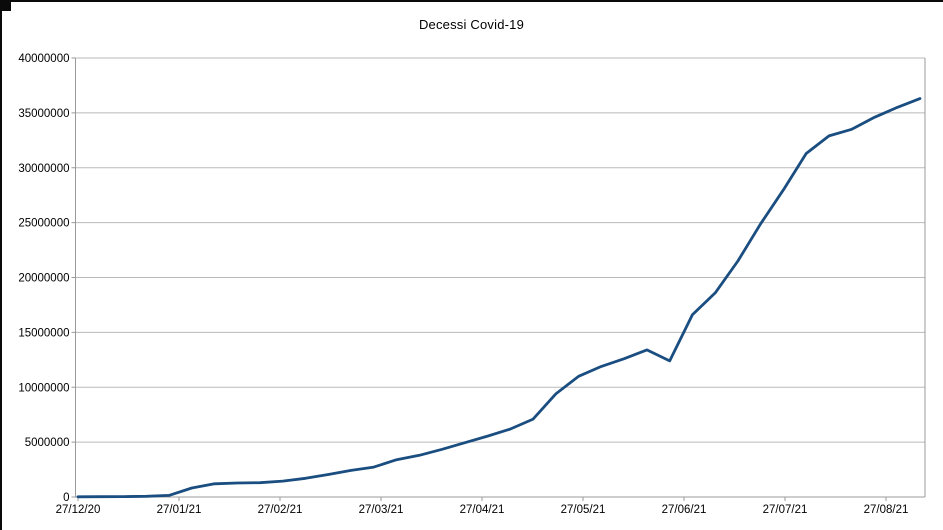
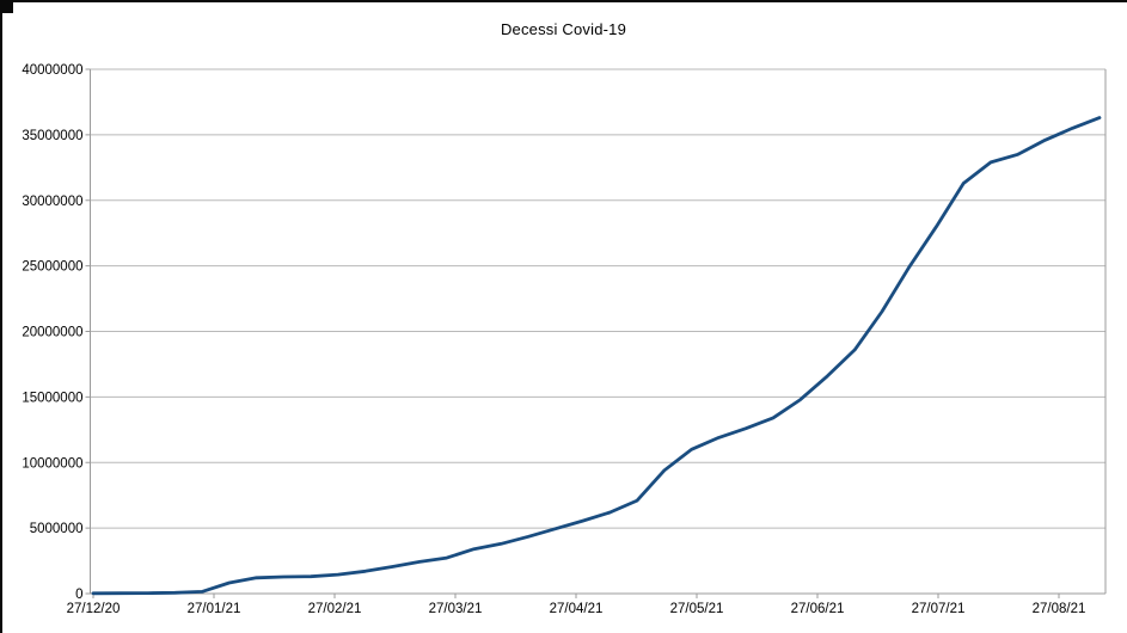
27/06/21: 12400000 -> 14800000
